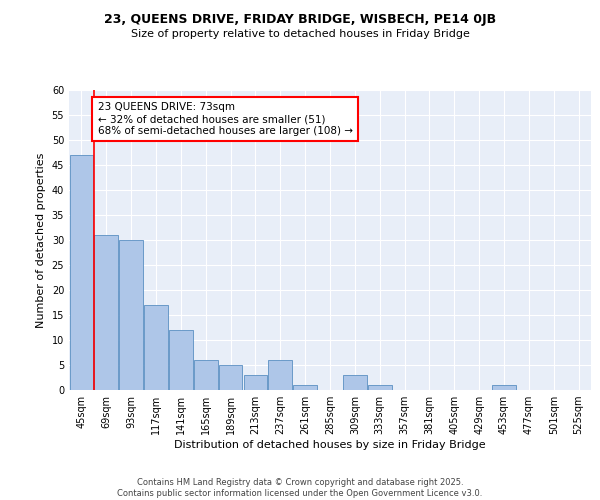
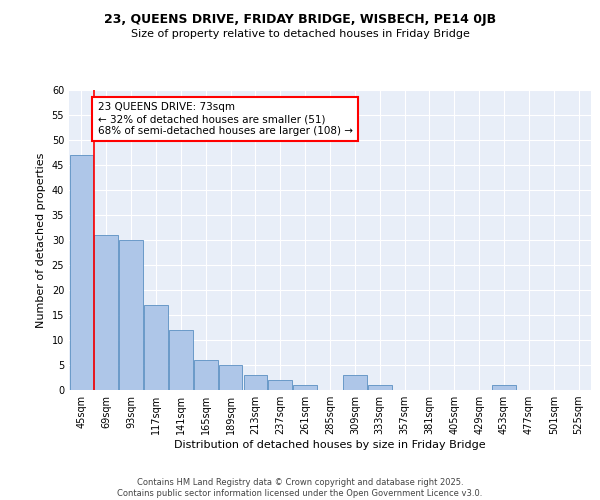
237sqm: 6 -> 2
